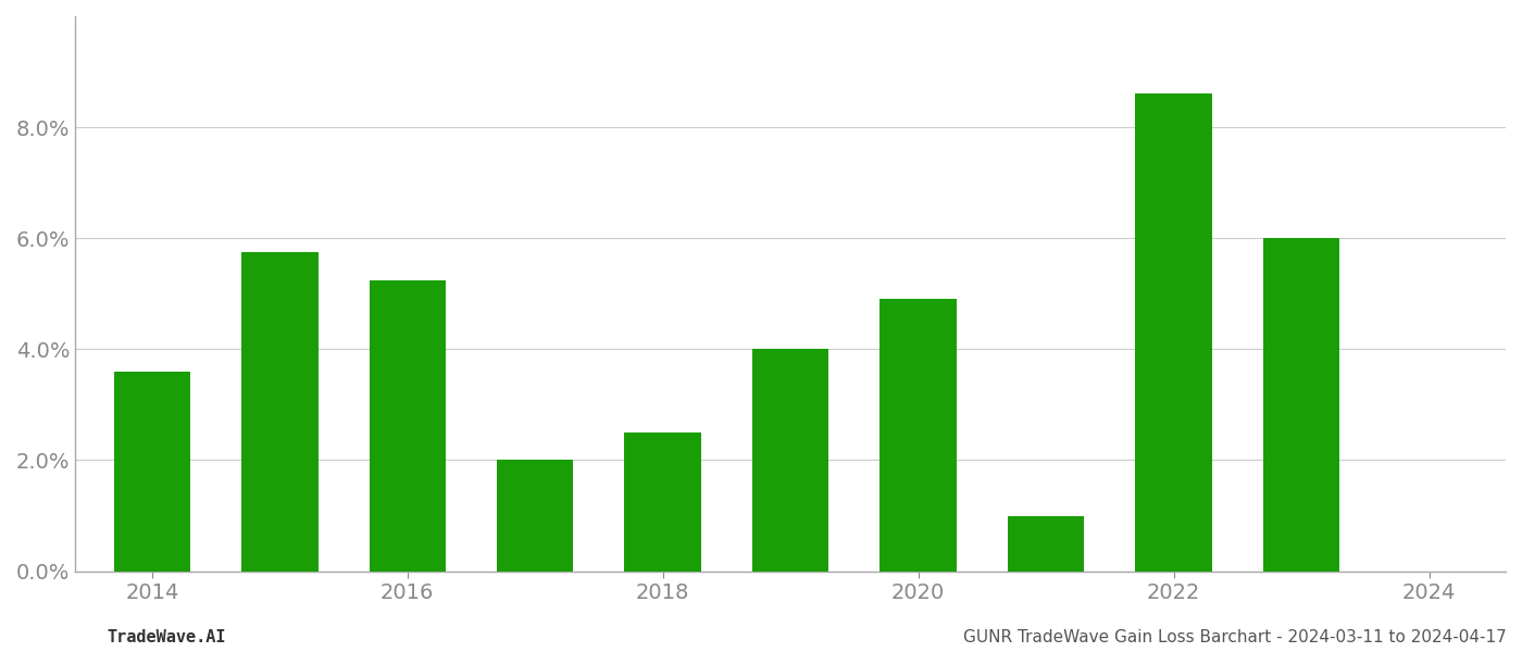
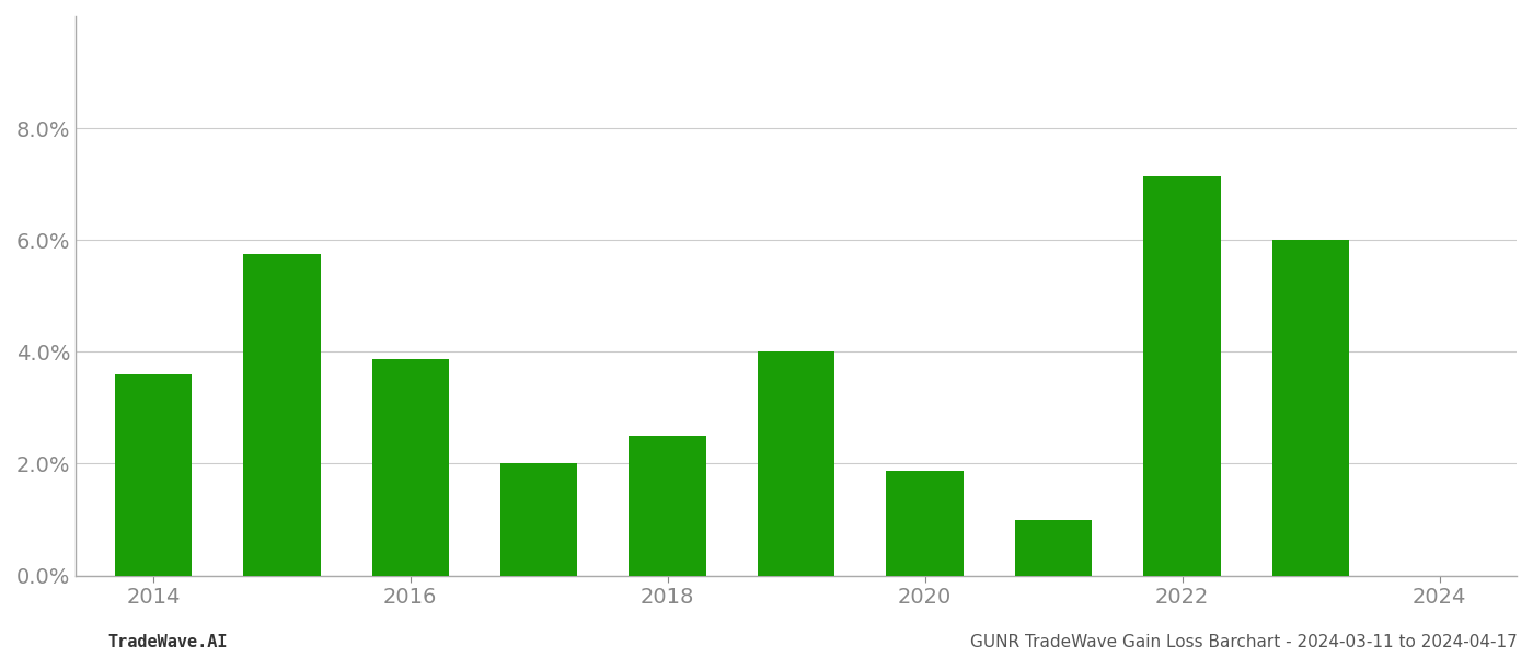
2016: 5.25% -> 3.86%
2020: 4.90% -> 1.88%
2022: 8.60% -> 7.14%
